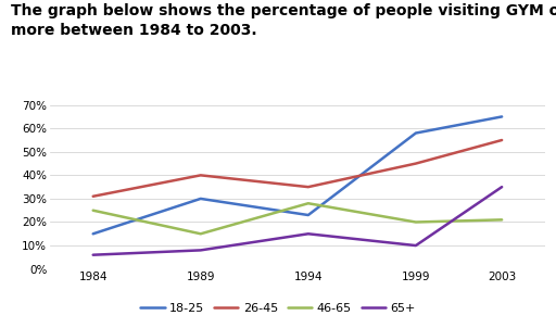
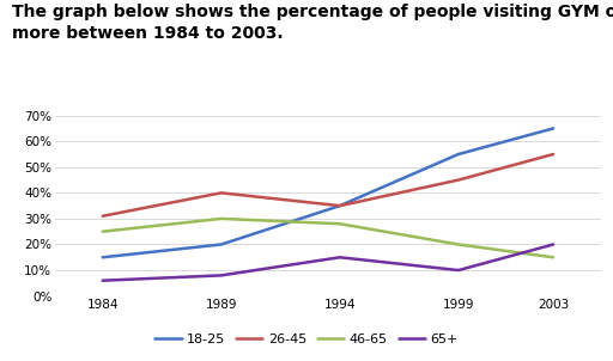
18-25/1989: 30% -> 20%
46-65/1989: 15% -> 30%
18-25/1994: 23% -> 35%
18-25/1999: 58% -> 55%
46-65/2003: 21% -> 15%
65+/2003: 35% -> 20%
